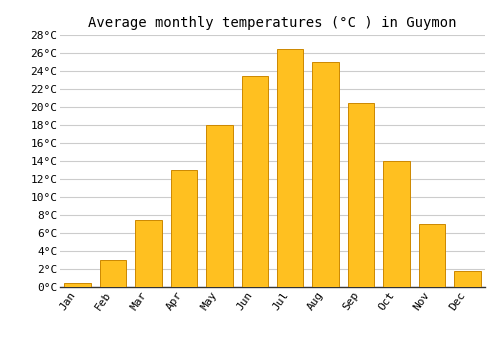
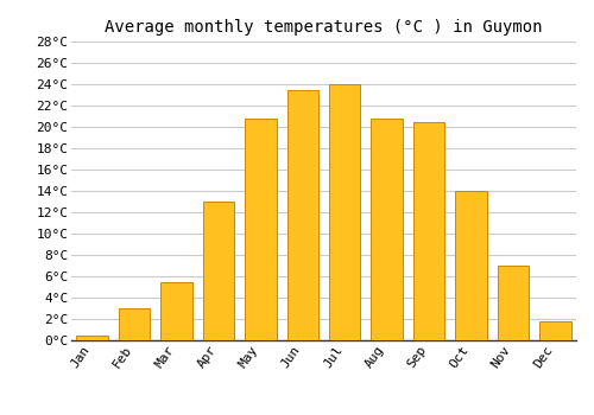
Mar: 7.5°C -> 5.4°C
May: 18.0°C -> 20.8°C
Jul: 26.5°C -> 24.0°C
Aug: 25.0°C -> 20.8°C
